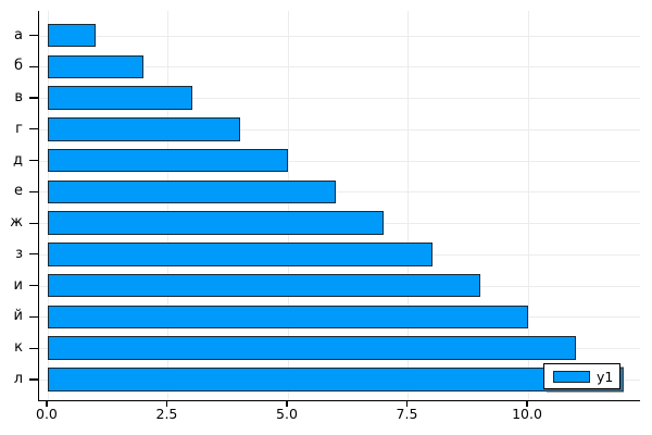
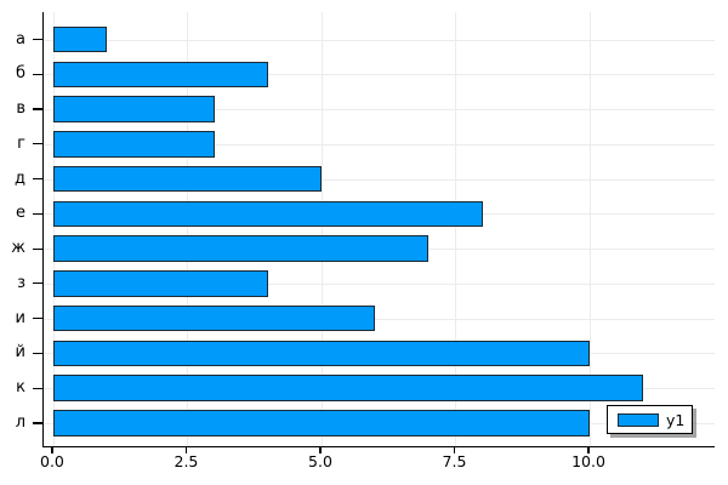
б: 2 -> 4
г: 4 -> 3
е: 6 -> 8
з: 8 -> 4
и: 9 -> 6
л: 12 -> 10
